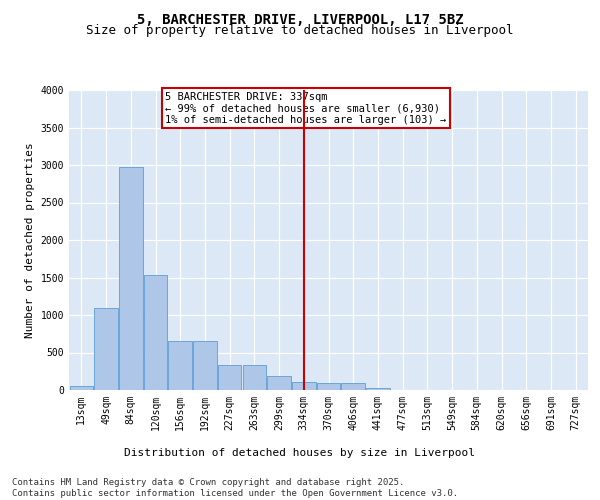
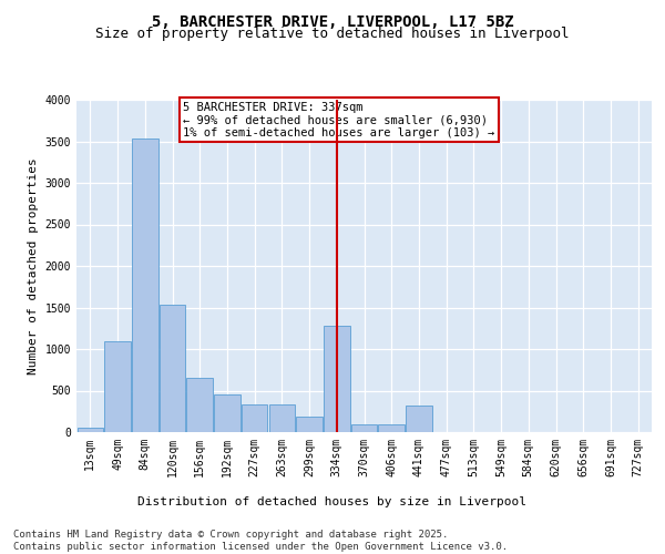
84sqm: 2970 -> 3540
192sqm: 660 -> 460
334sqm: 110 -> 1280
441sqm: 30 -> 320
